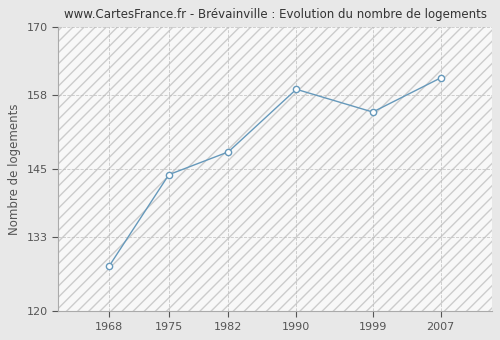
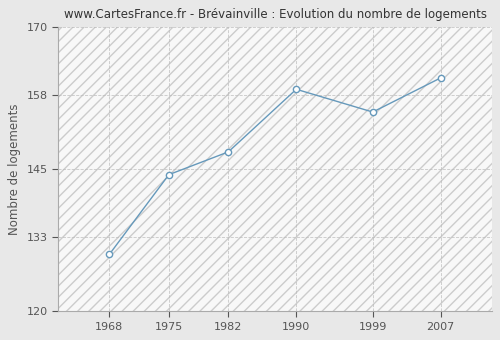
1968: 128 -> 130
